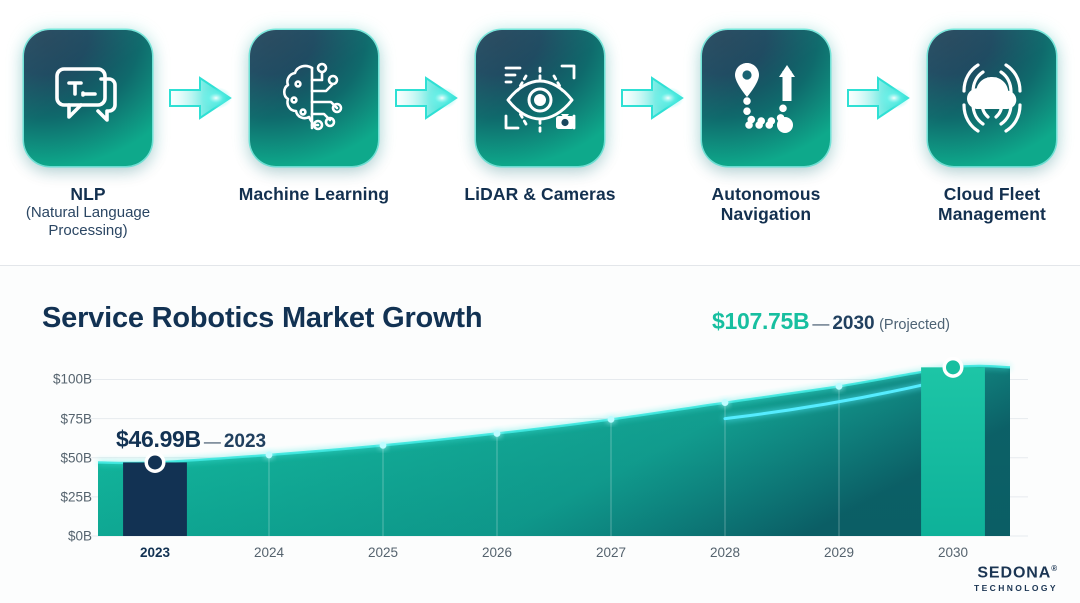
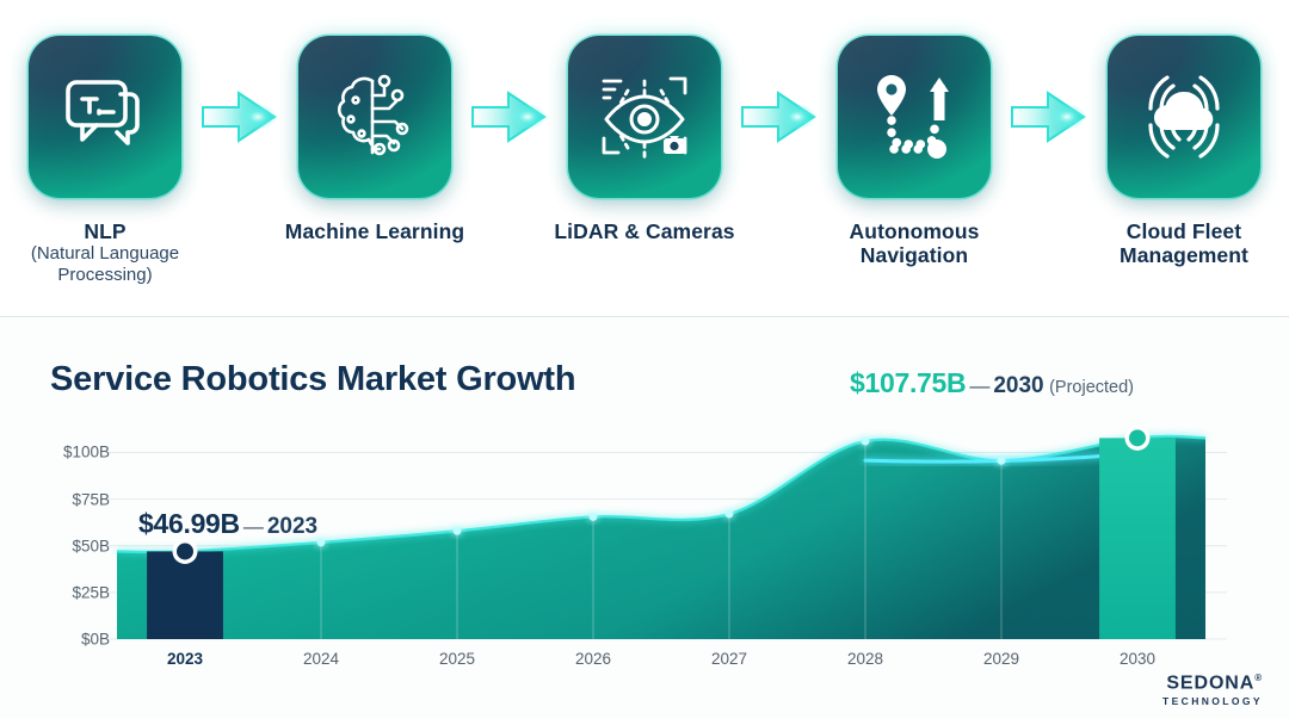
2027: $74B -> $67B
2028: $85B -> $106B
